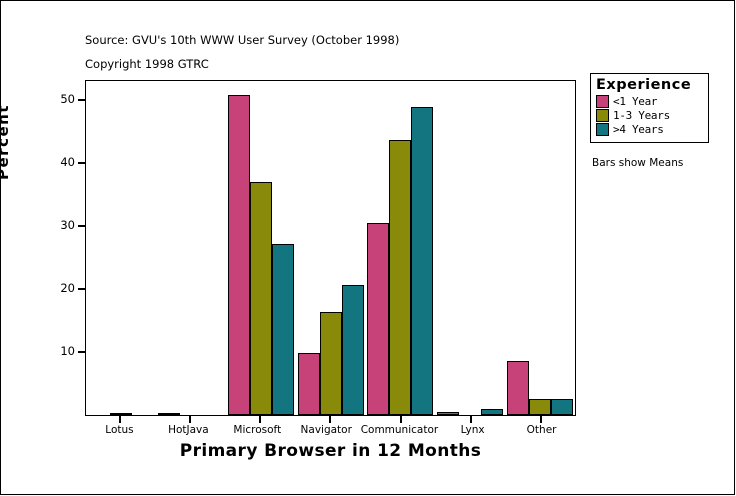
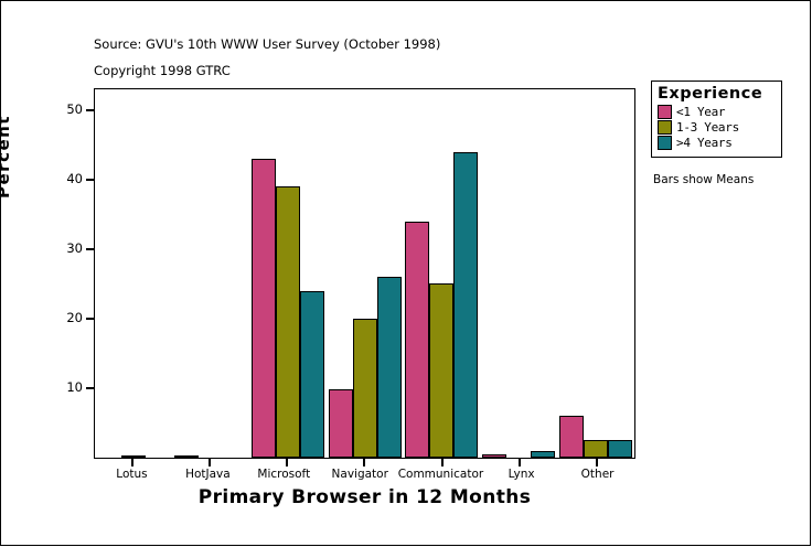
<1 Year/Microsoft: 51 -> 43
1-3 Years/Microsoft: 37 -> 39
>4 Years/Microsoft: 27 -> 24
1-3 Years/Navigator: 16 -> 20
>4 Years/Navigator: 21 -> 26
<1 Year/Communicator: 30 -> 34
1-3 Years/Communicator: 44 -> 25
>4 Years/Communicator: 49 -> 44
<1 Year/Other: 8 -> 6
